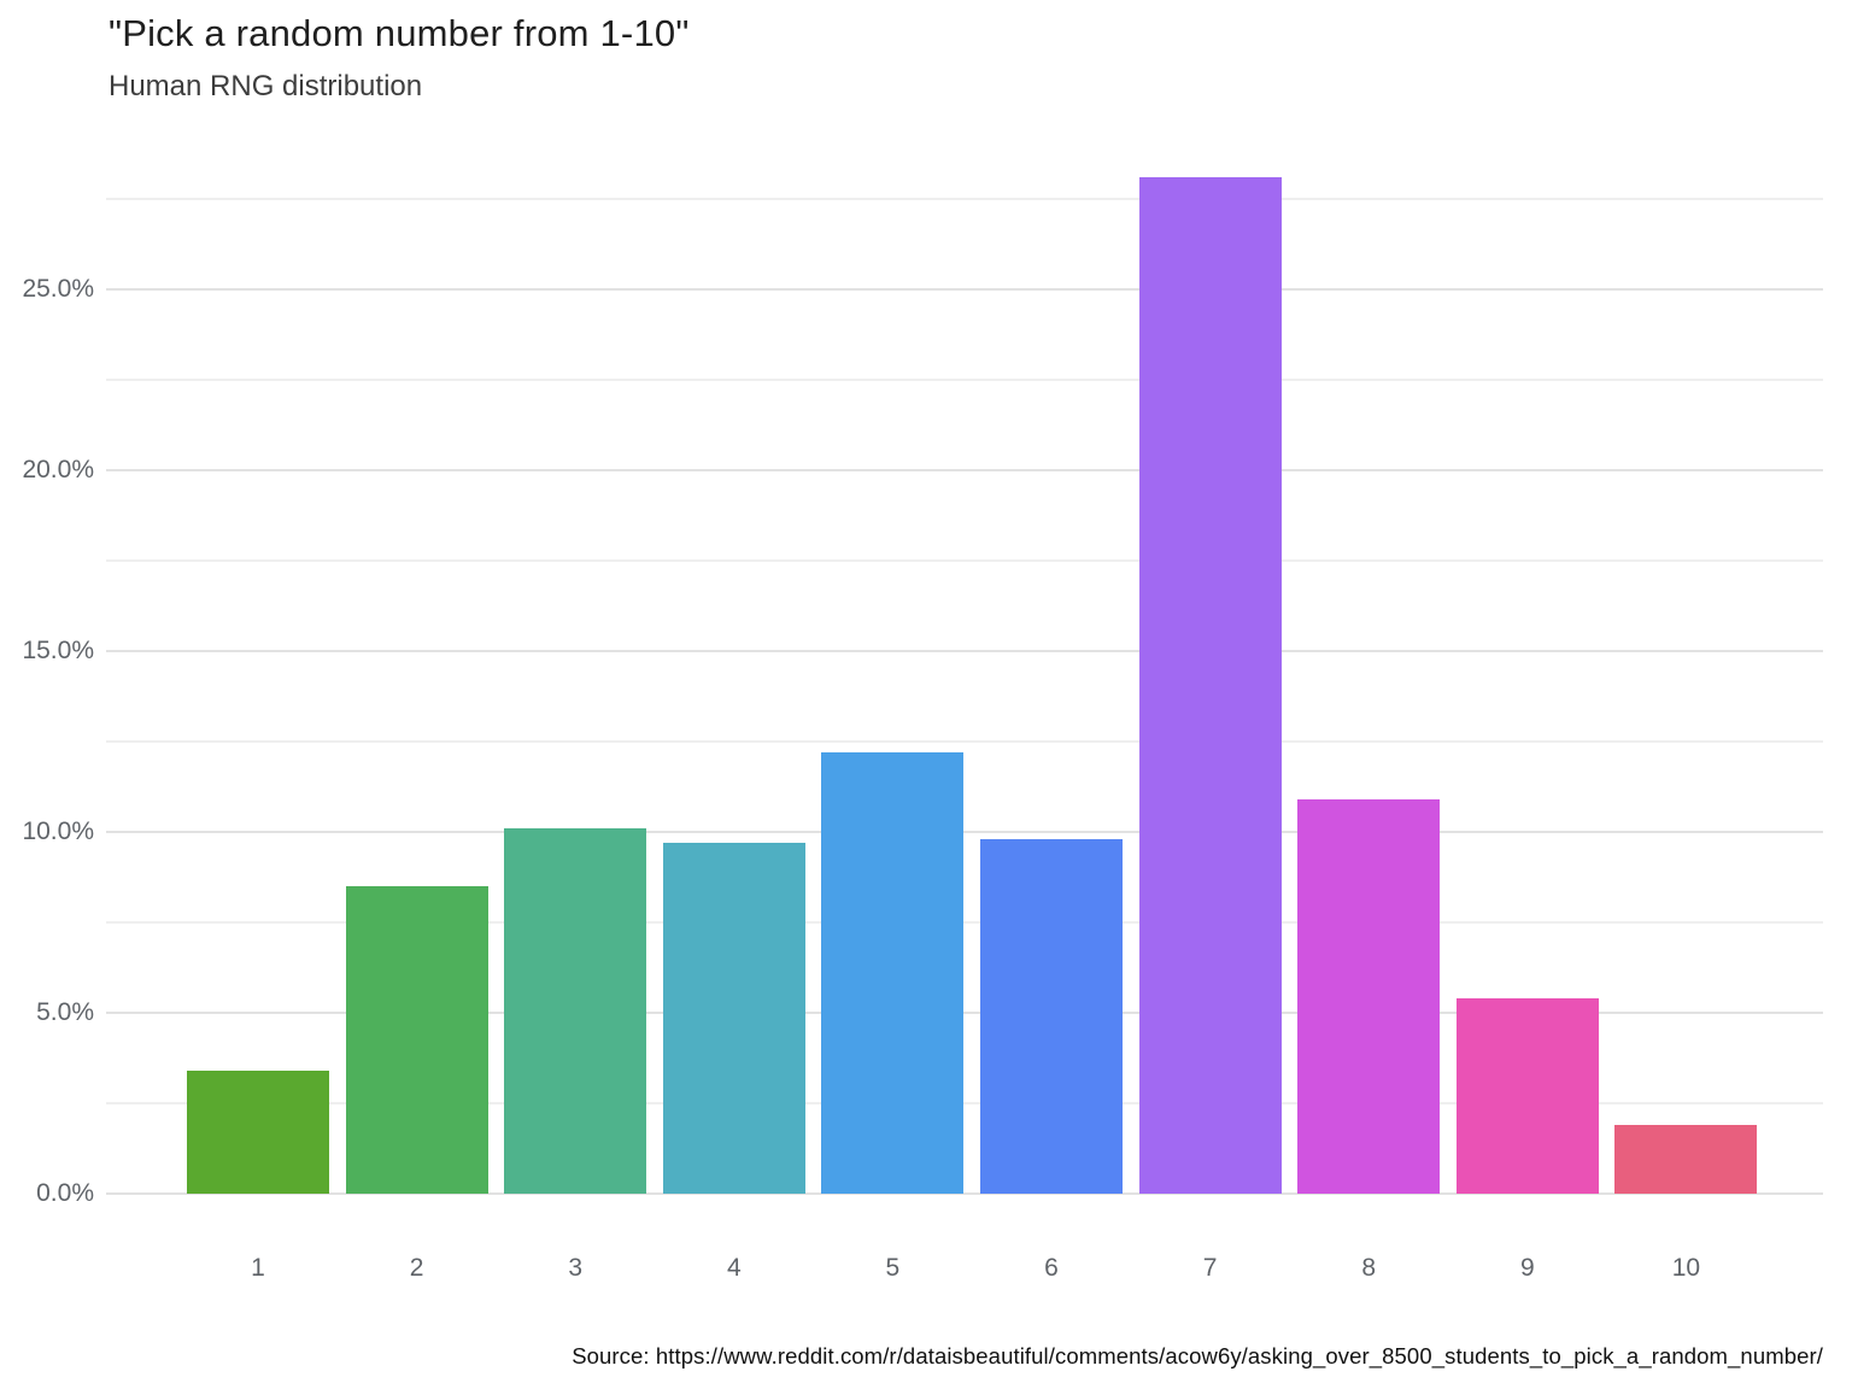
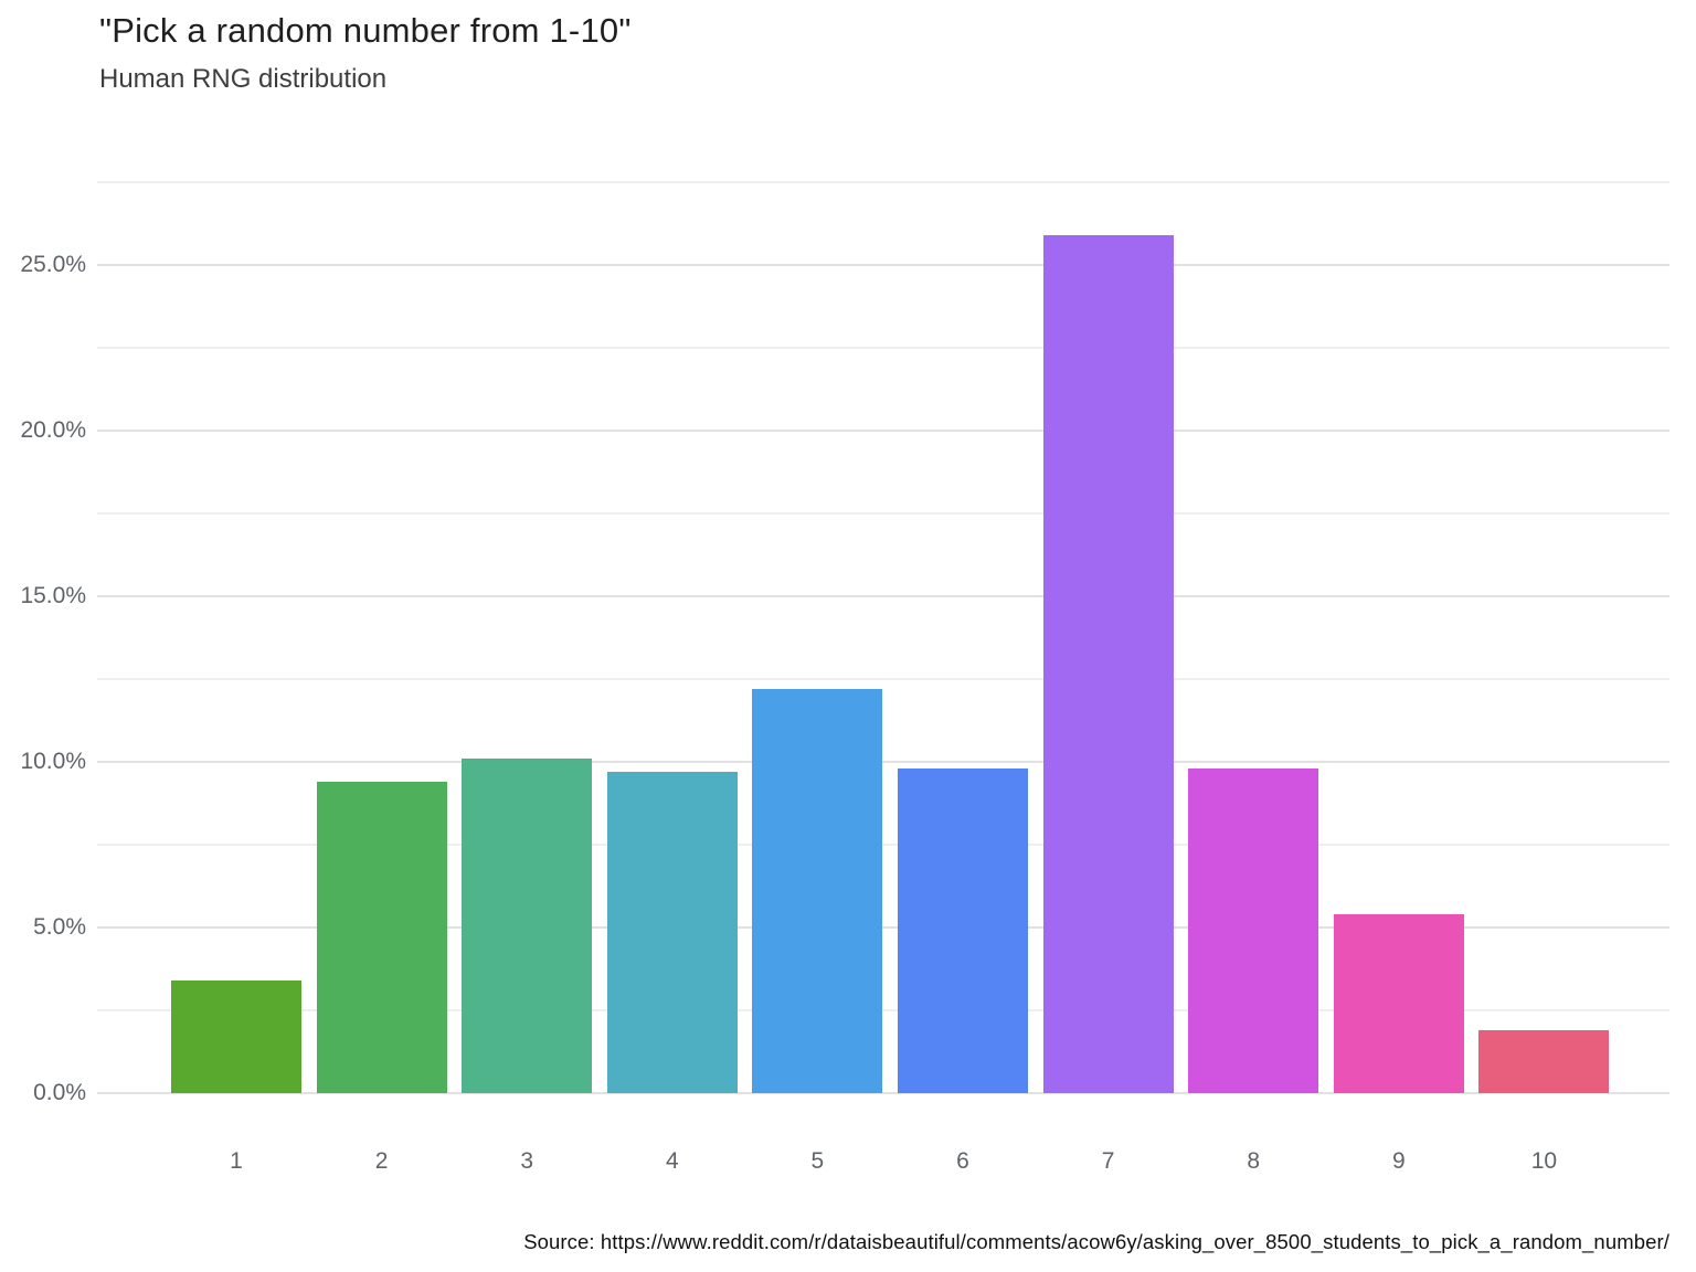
2: 8.5% -> 9.4%
7: 28.1% -> 25.9%
8: 10.9% -> 9.8%
